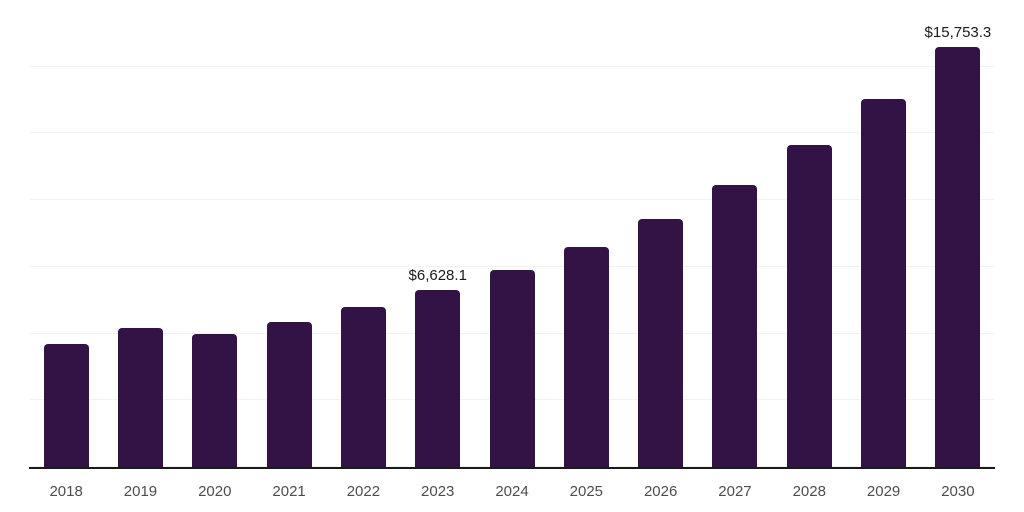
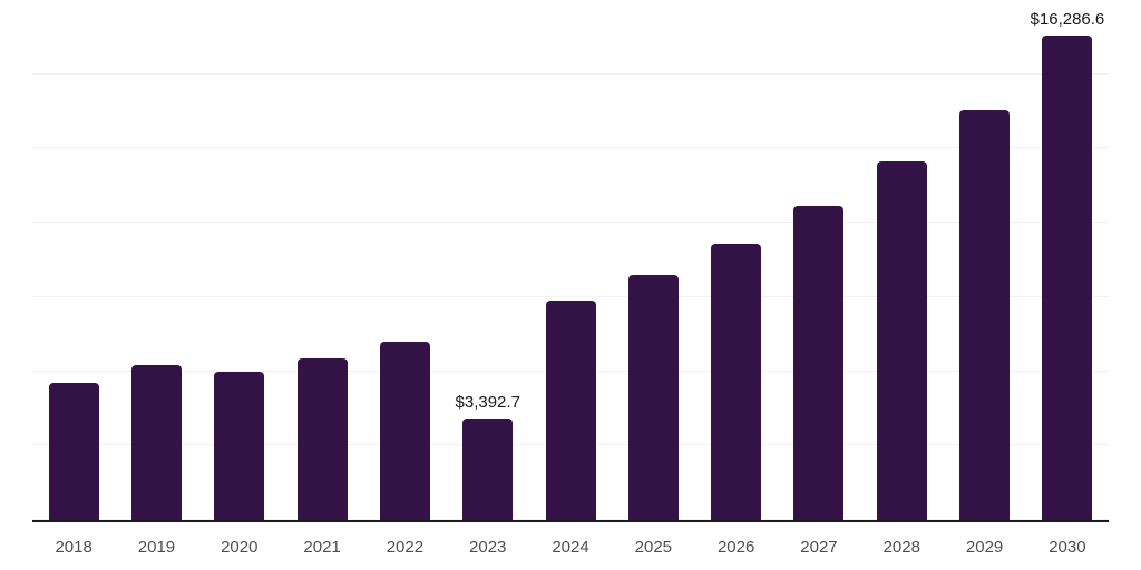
2023: $6,628.1 -> $3,392.7
2030: $15,753.3 -> $16,286.6
